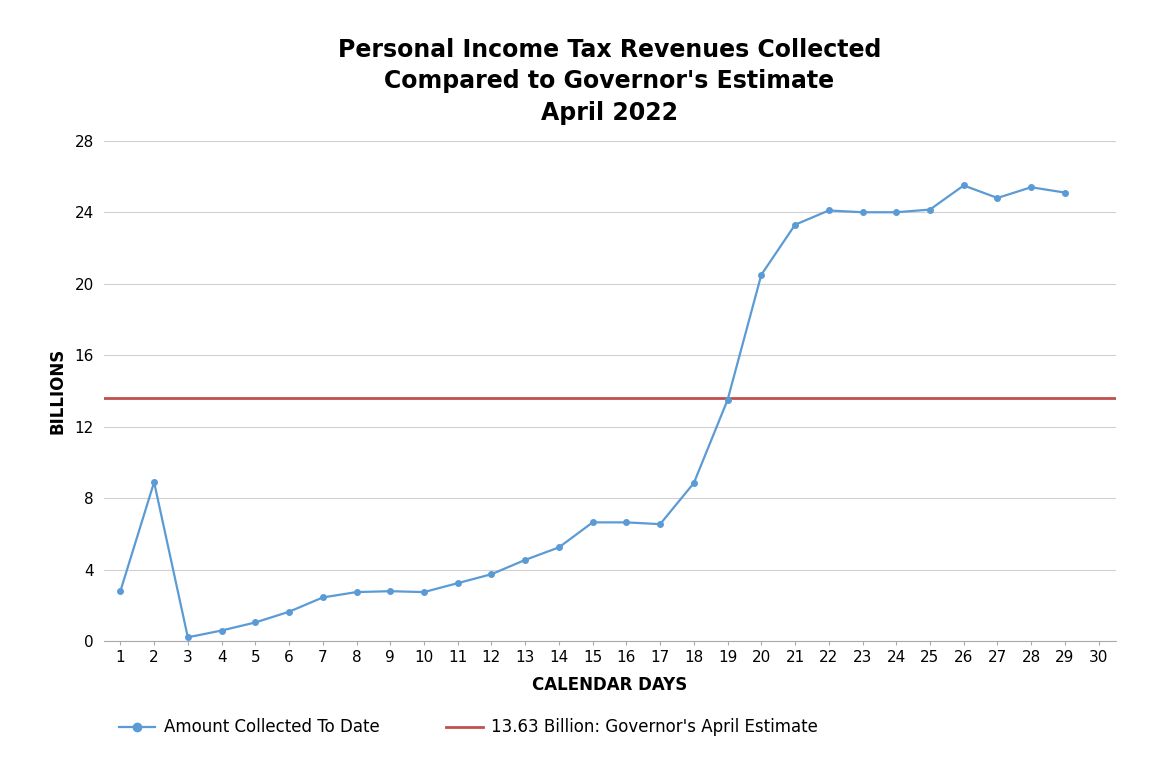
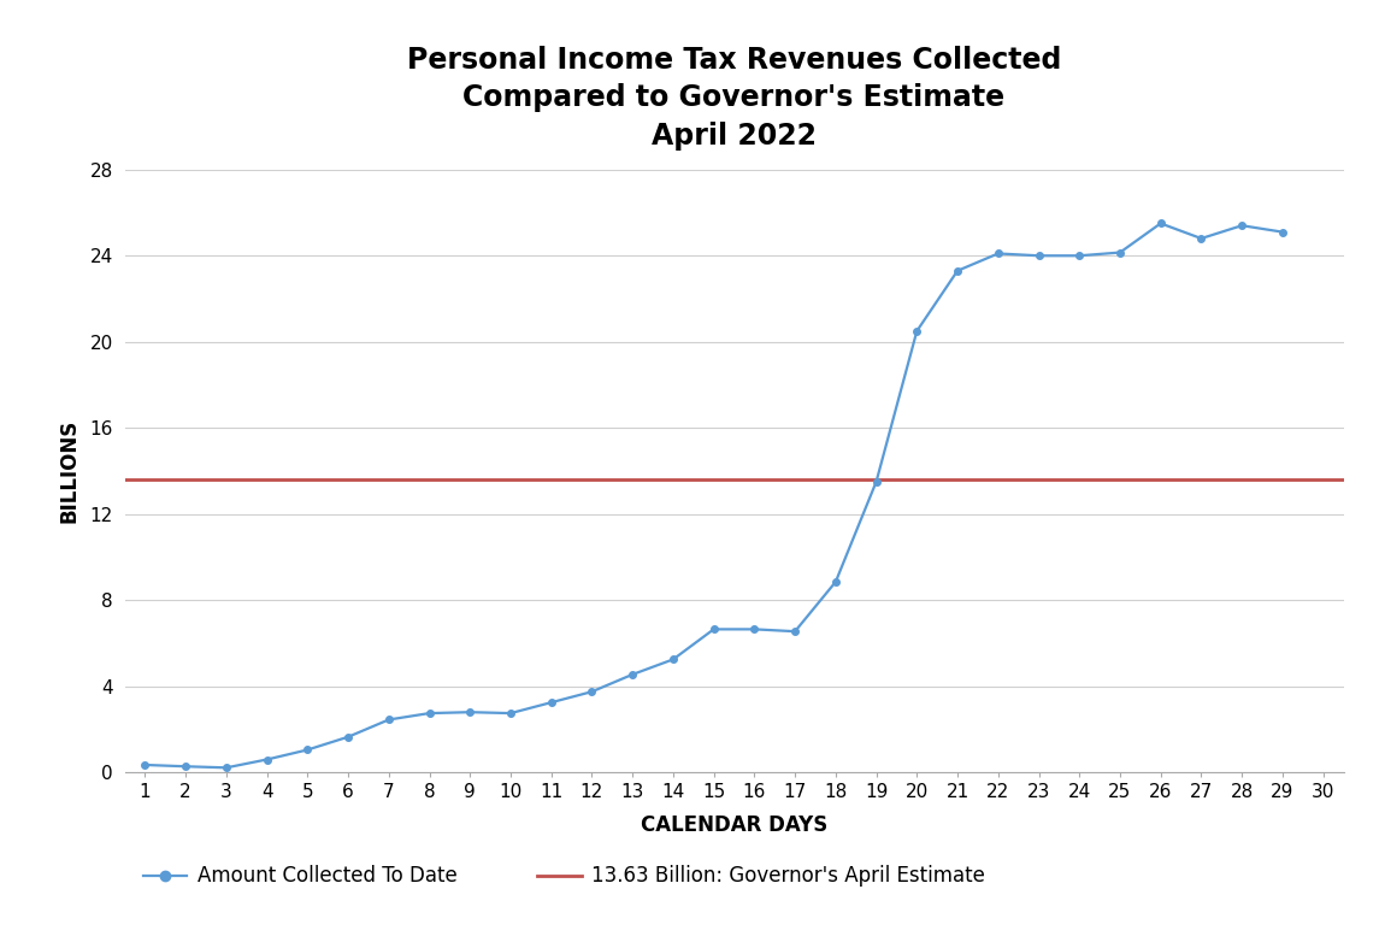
1: 2.8 -> 0.3
2: 8.9 -> 0.3
